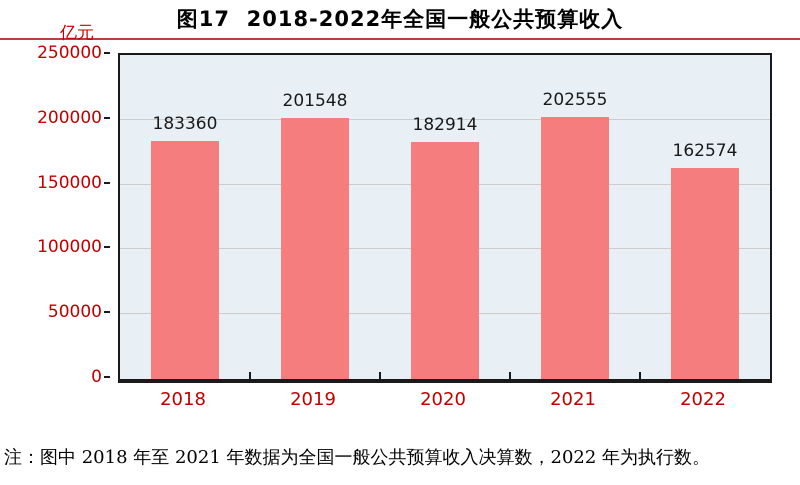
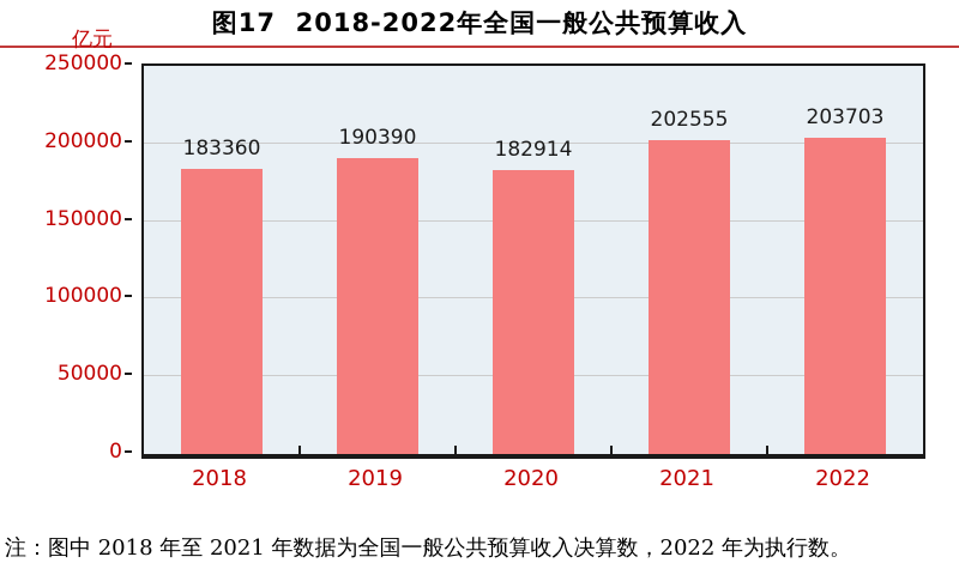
2019: 201548 -> 190390
2022: 162574 -> 203703
